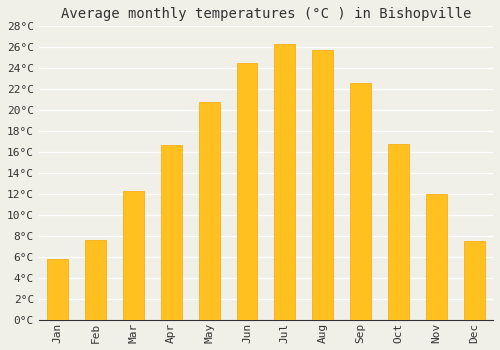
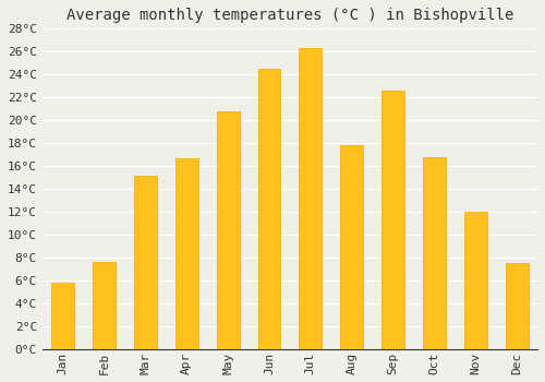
Mar: 12.3°C -> 15.2°C
Aug: 25.7°C -> 17.8°C
